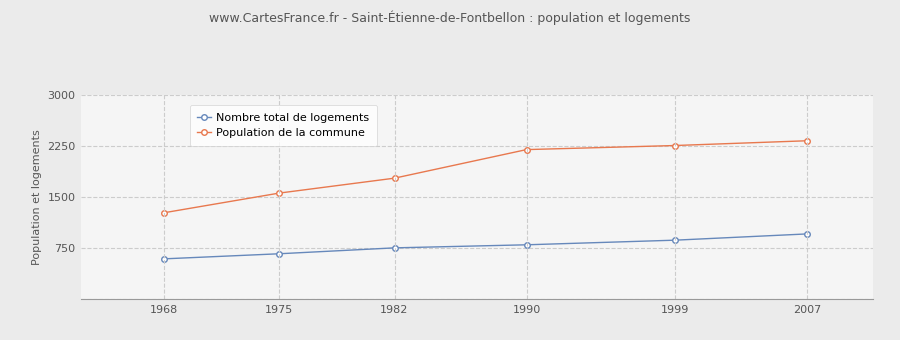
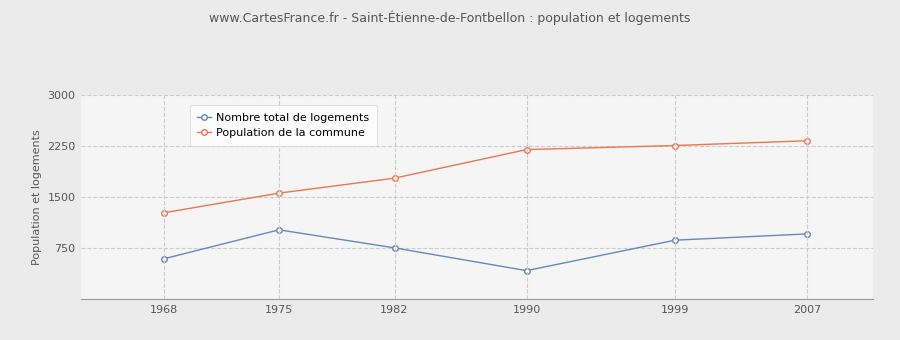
Nombre total de logements/1975: 670 -> 1020
Nombre total de logements/1990: 800 -> 420
